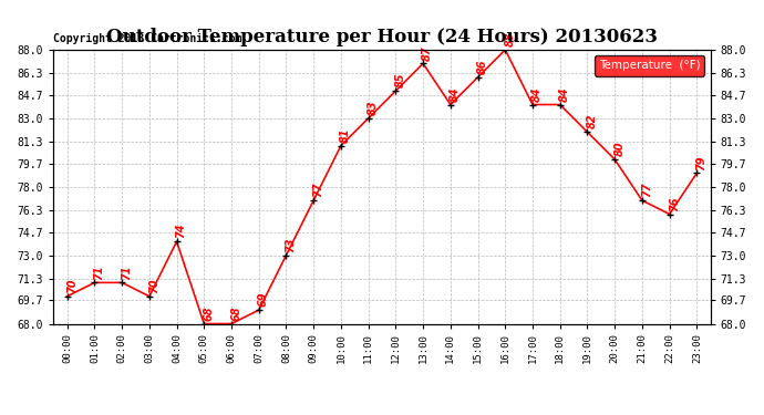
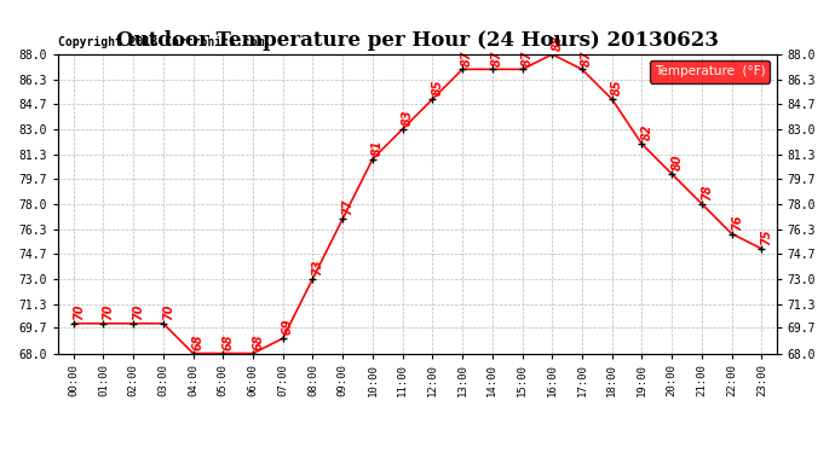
01:00: 71 -> 70
02:00: 71 -> 70
04:00: 74 -> 68
14:00: 84 -> 87
15:00: 86 -> 87
17:00: 84 -> 87
18:00: 84 -> 85
21:00: 77 -> 78
23:00: 79 -> 75
